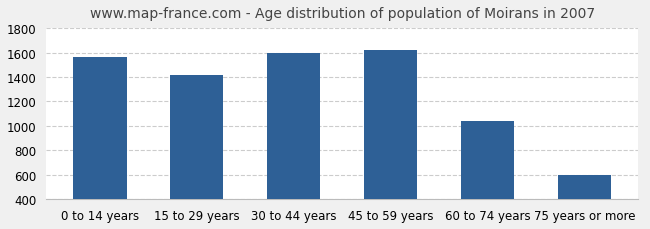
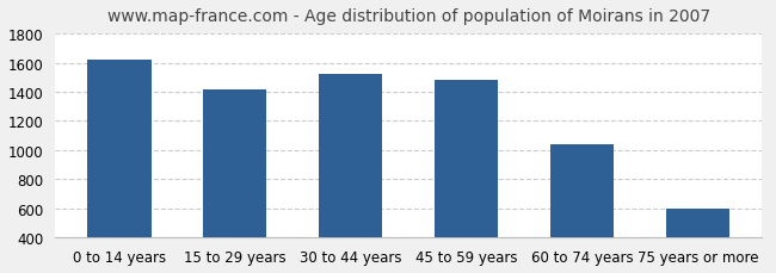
0 to 14 years: 1560 -> 1620
30 to 44 years: 1600 -> 1520
45 to 59 years: 1620 -> 1480
